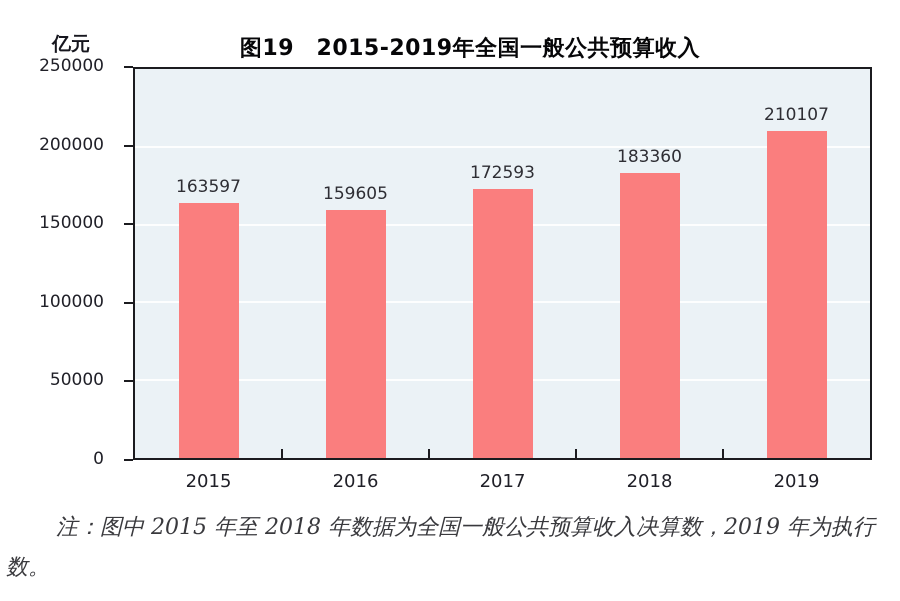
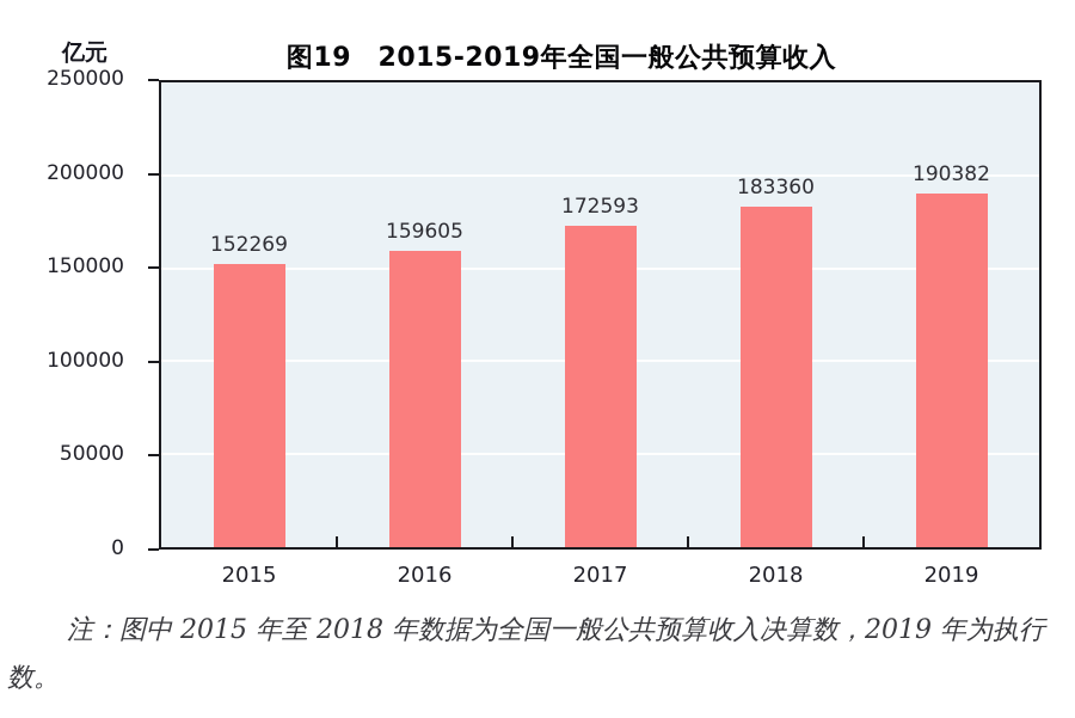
2015: 163597 -> 152269
2019: 210107 -> 190382
